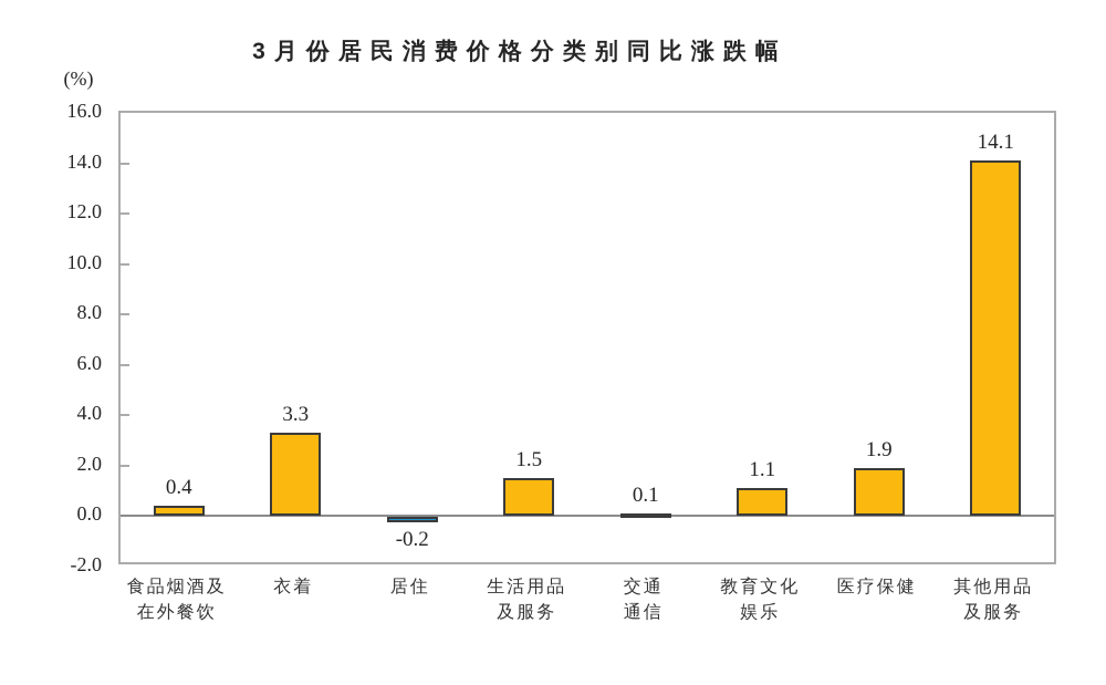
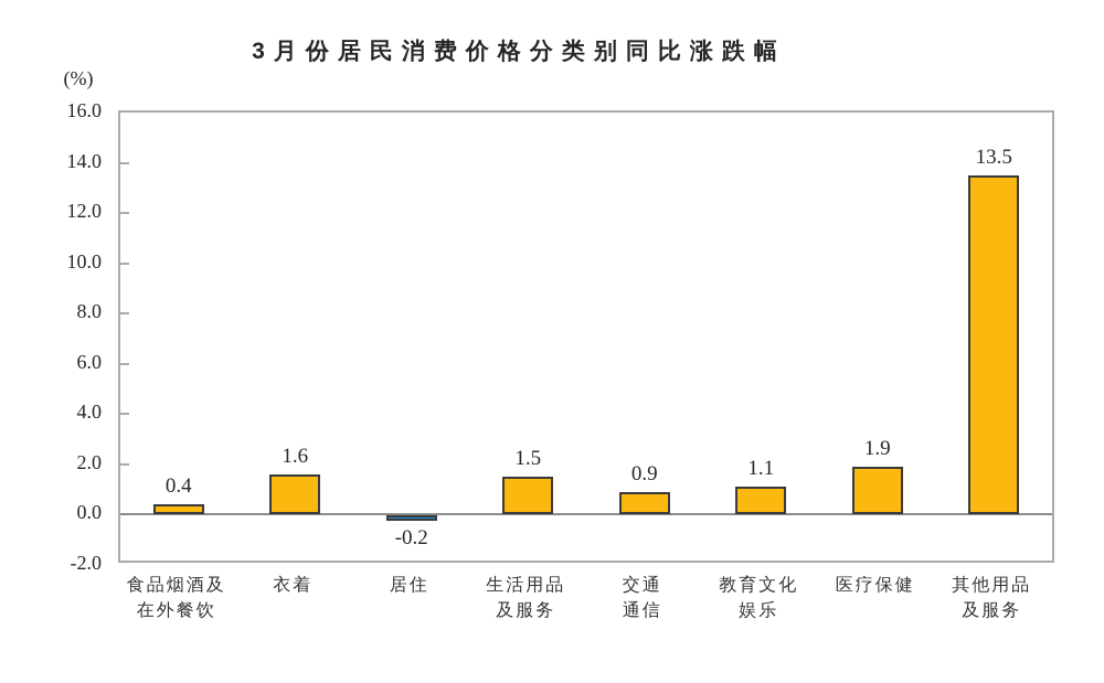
衣着: 3.3 -> 1.6
交通通信: 0.1 -> 0.9
其他用品及服务: 14.1 -> 13.5
